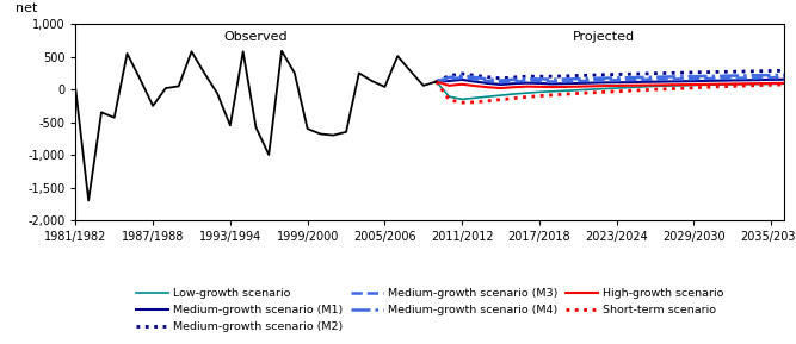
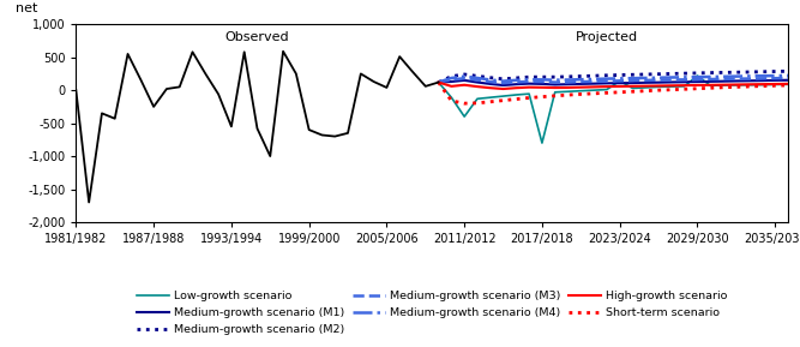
Low-growth scenario/2011/2012: -150 -> -400
Low-growth scenario/2017/2018: -40 -> -800
Low-growth scenario/2023/2024: 20 -> 140
Low-growth scenario/2029/2030: 60 -> 220
